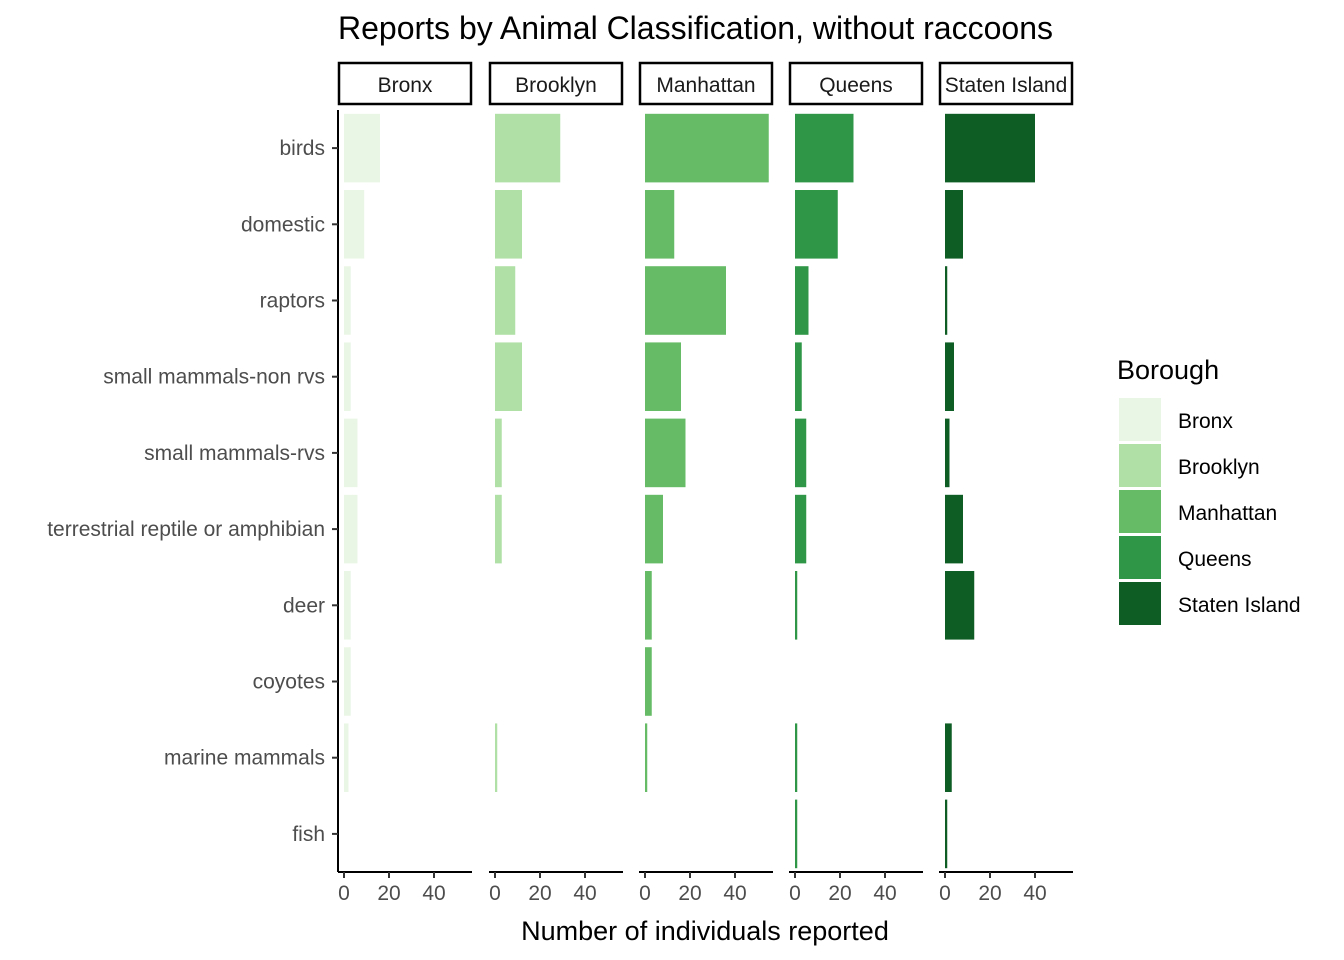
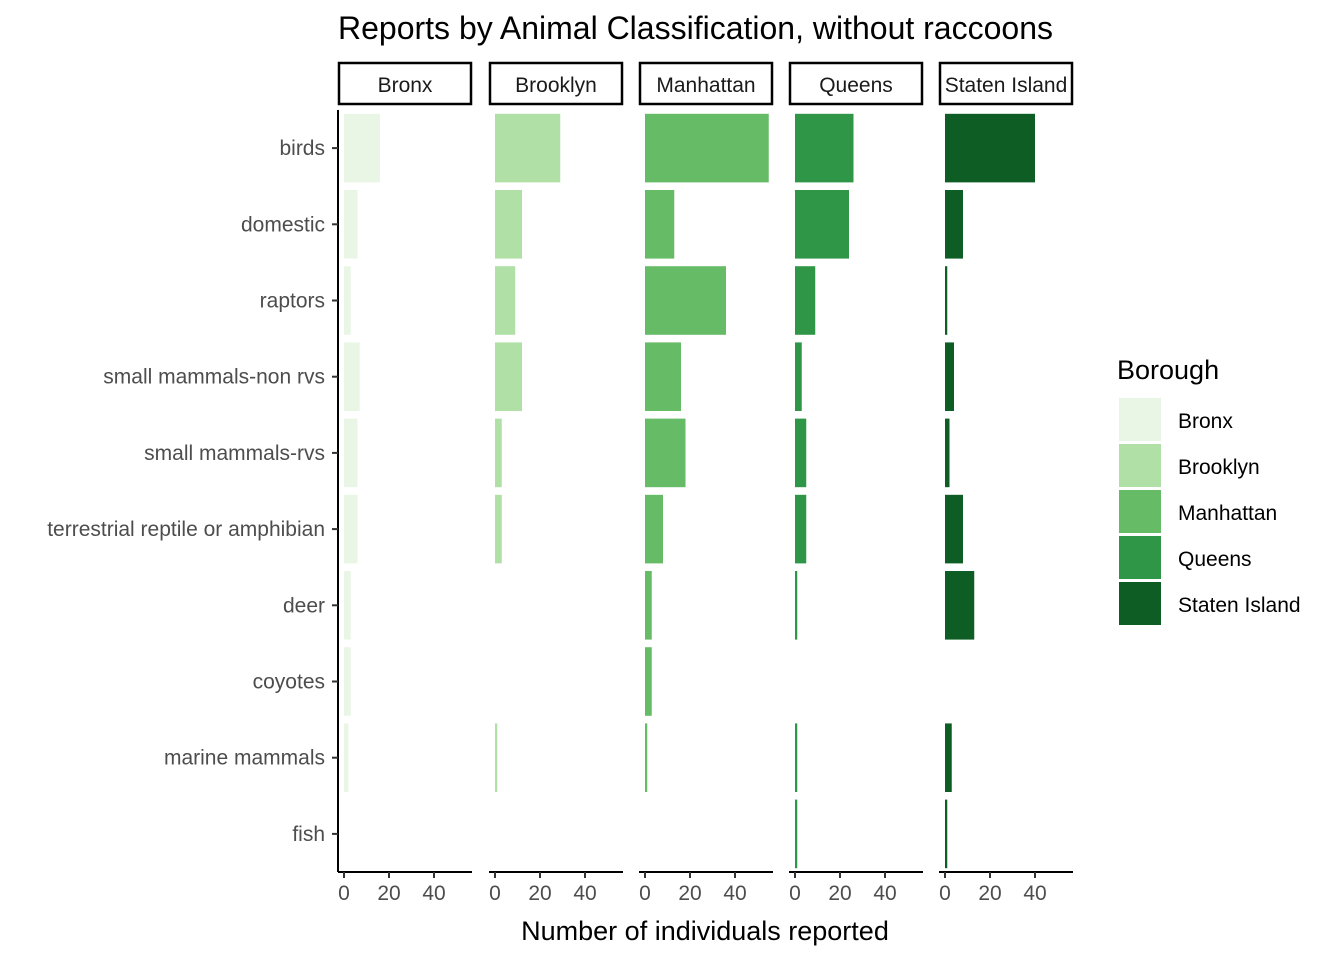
Bronx/domestic: 9 -> 6
Queens/domestic: 19 -> 24
Queens/raptors: 6 -> 9
Bronx/small mammals-non rvs: 3 -> 7
